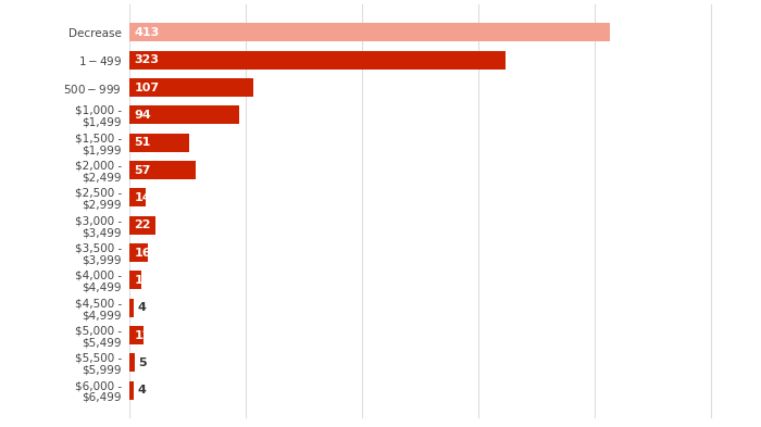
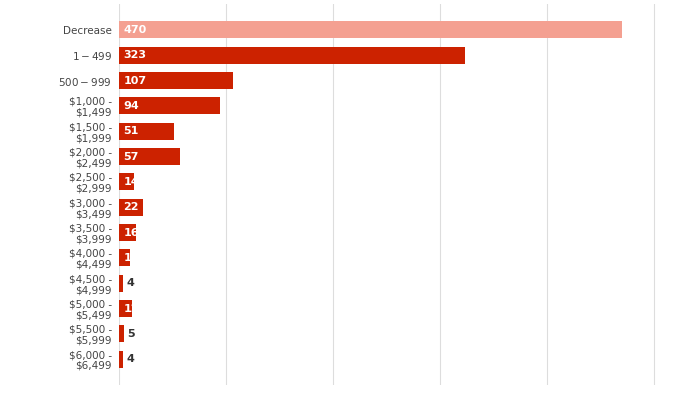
Decrease: 413 -> 470
